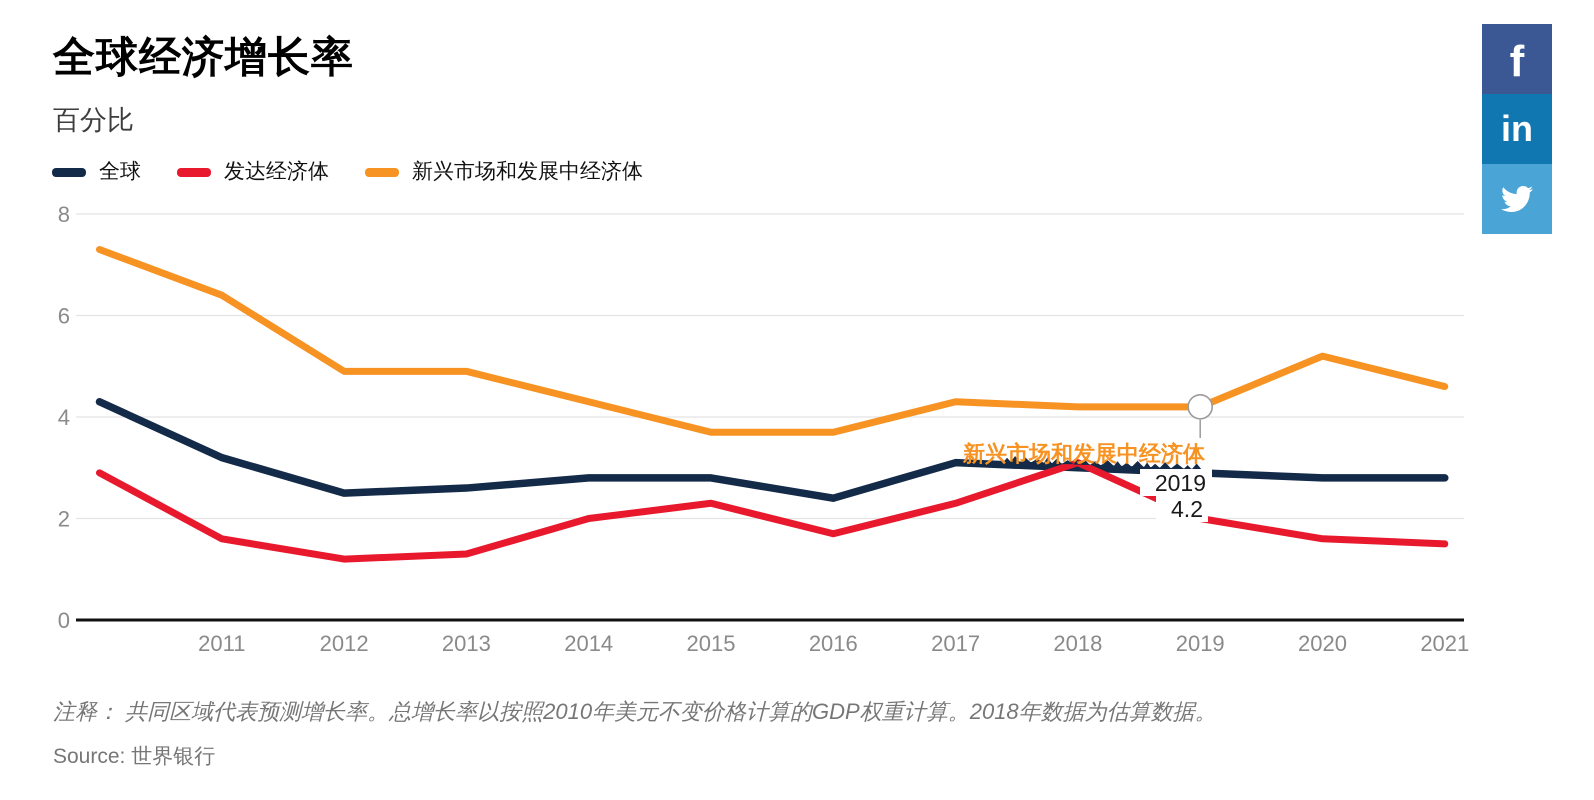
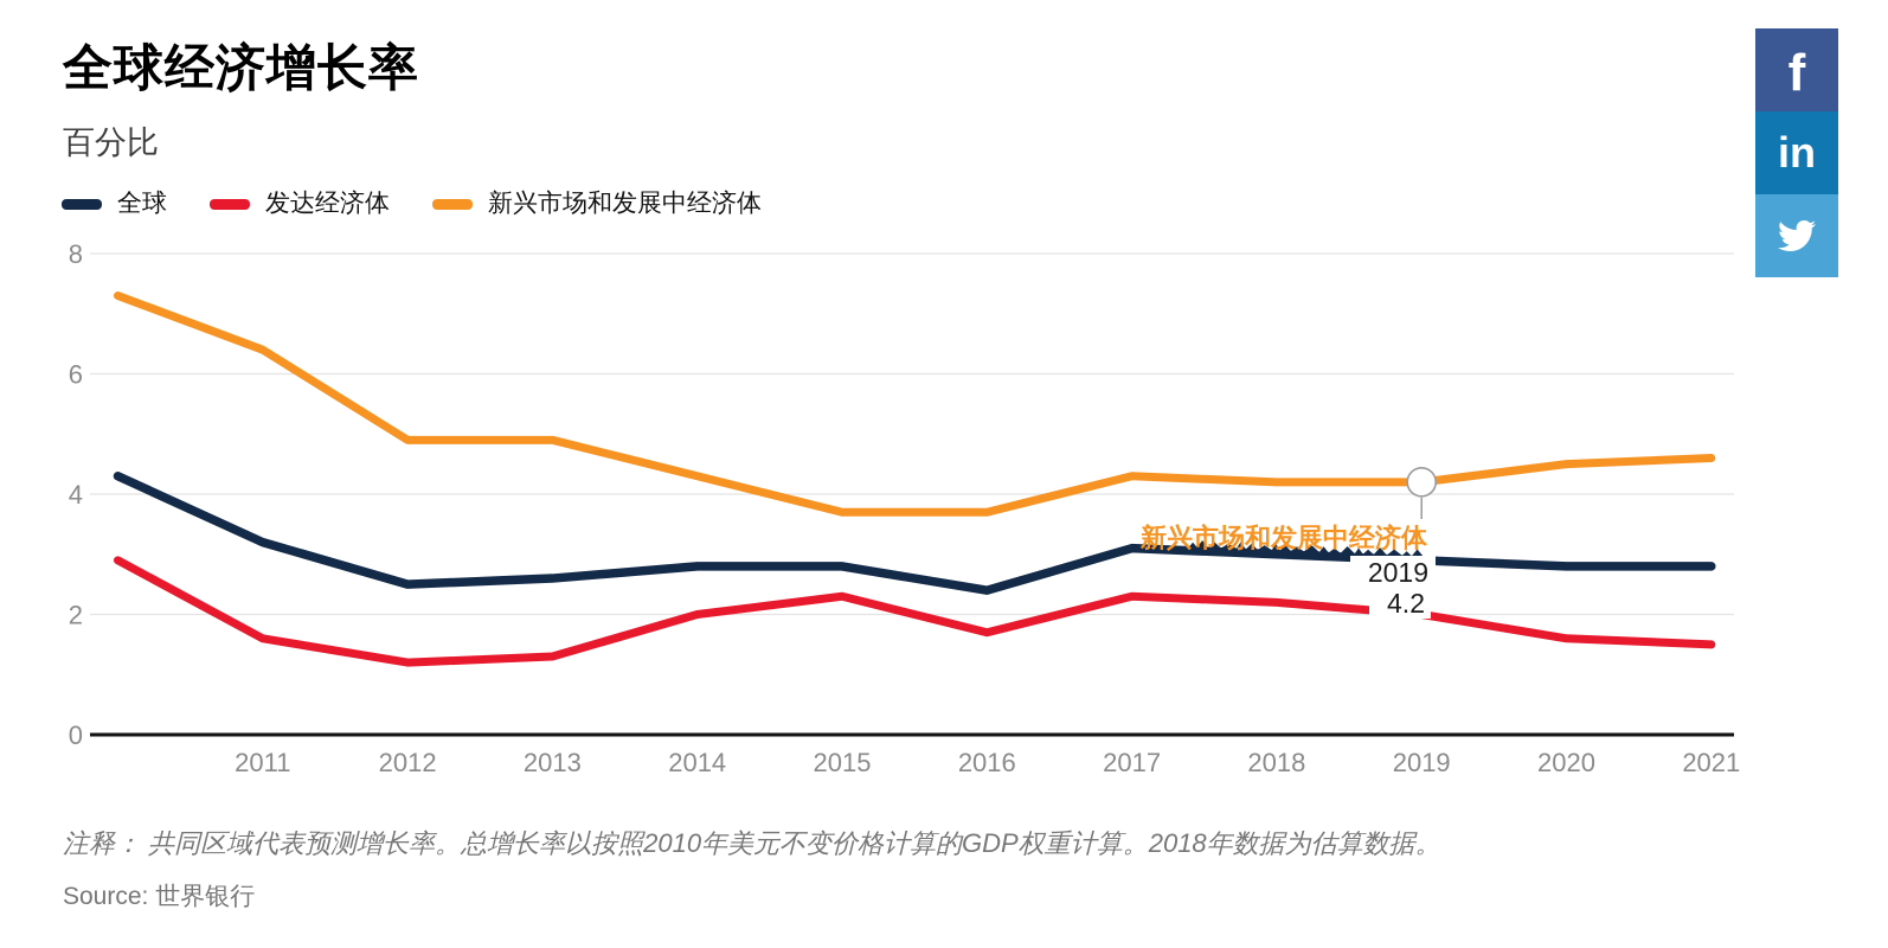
发达经济体/2018: 3.1 -> 2.2
新兴市场和发展中经济体/2020: 5.2 -> 4.5
